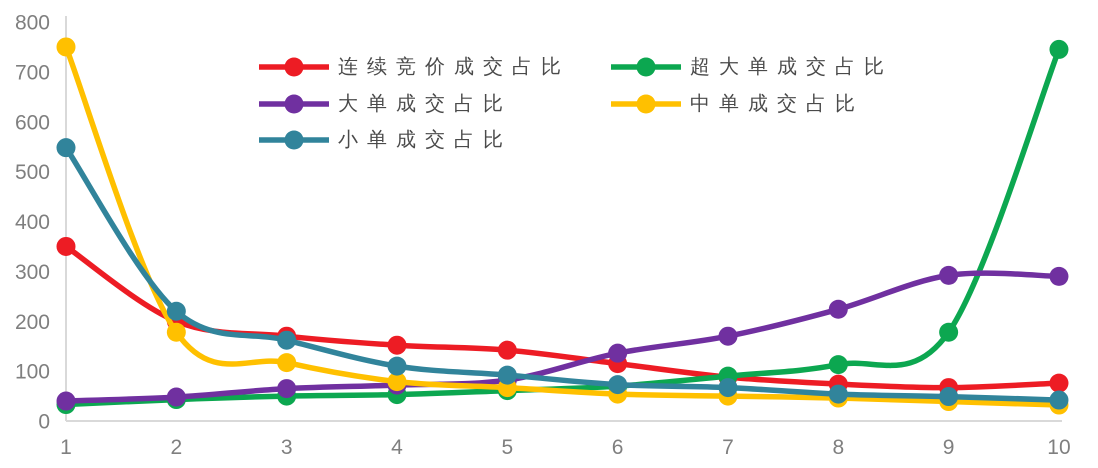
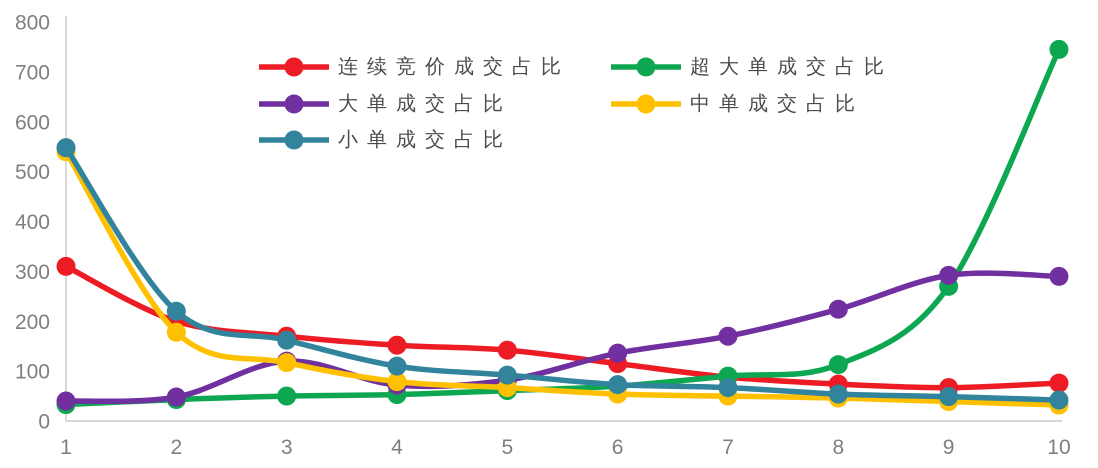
连续竞价成交占比/1: 350 -> 310
中单成交占比/1: 750 -> 540
大单成交占比/3: 60 -> 120
超大单成交占比/9: 180 -> 270
